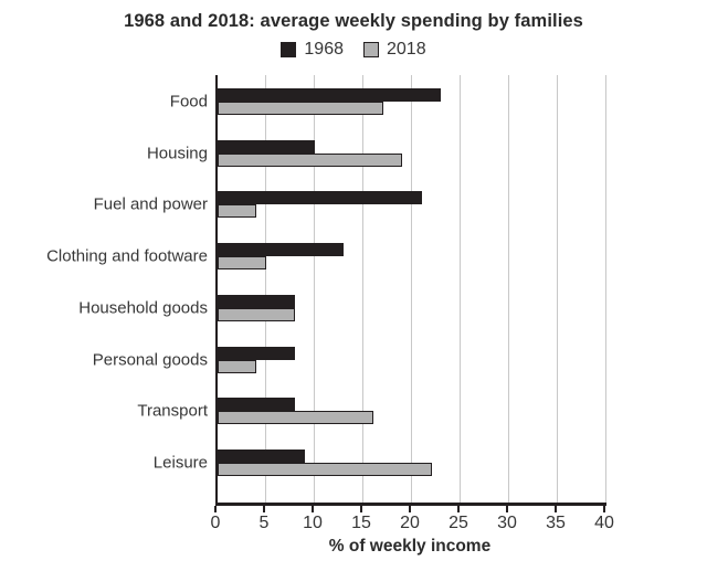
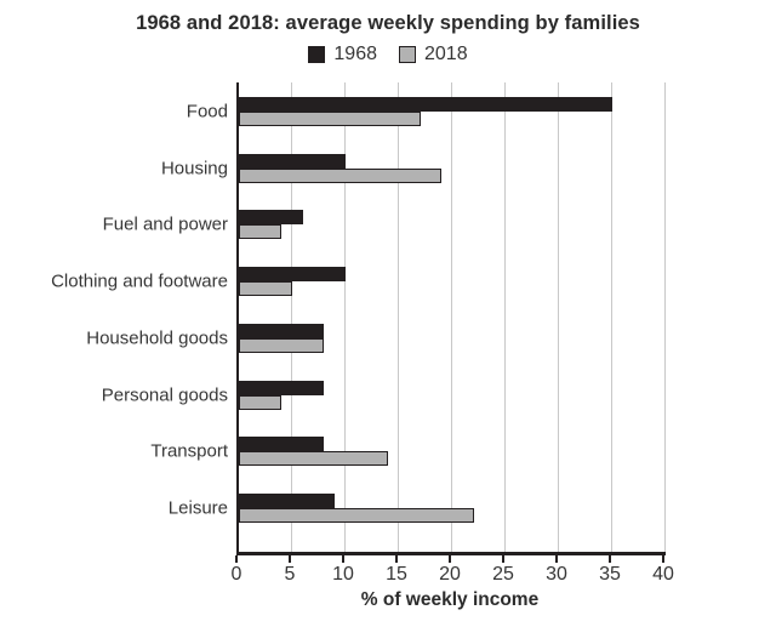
1968/Food: 23 -> 35
1968/Fuel and power: 21 -> 6
1968/Clothing and footware: 13 -> 10
2018/Transport: 16 -> 14
